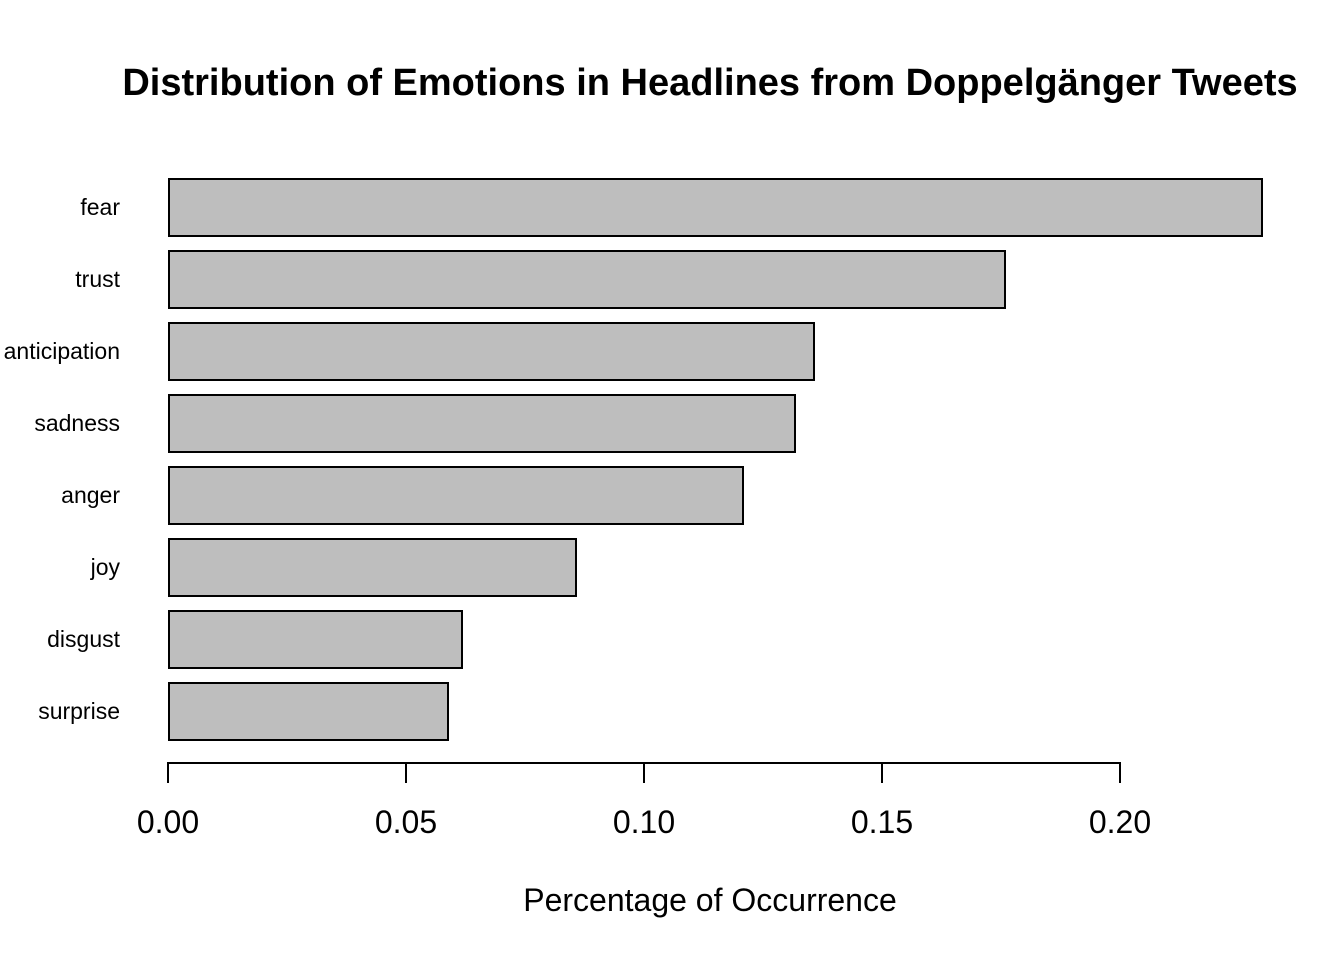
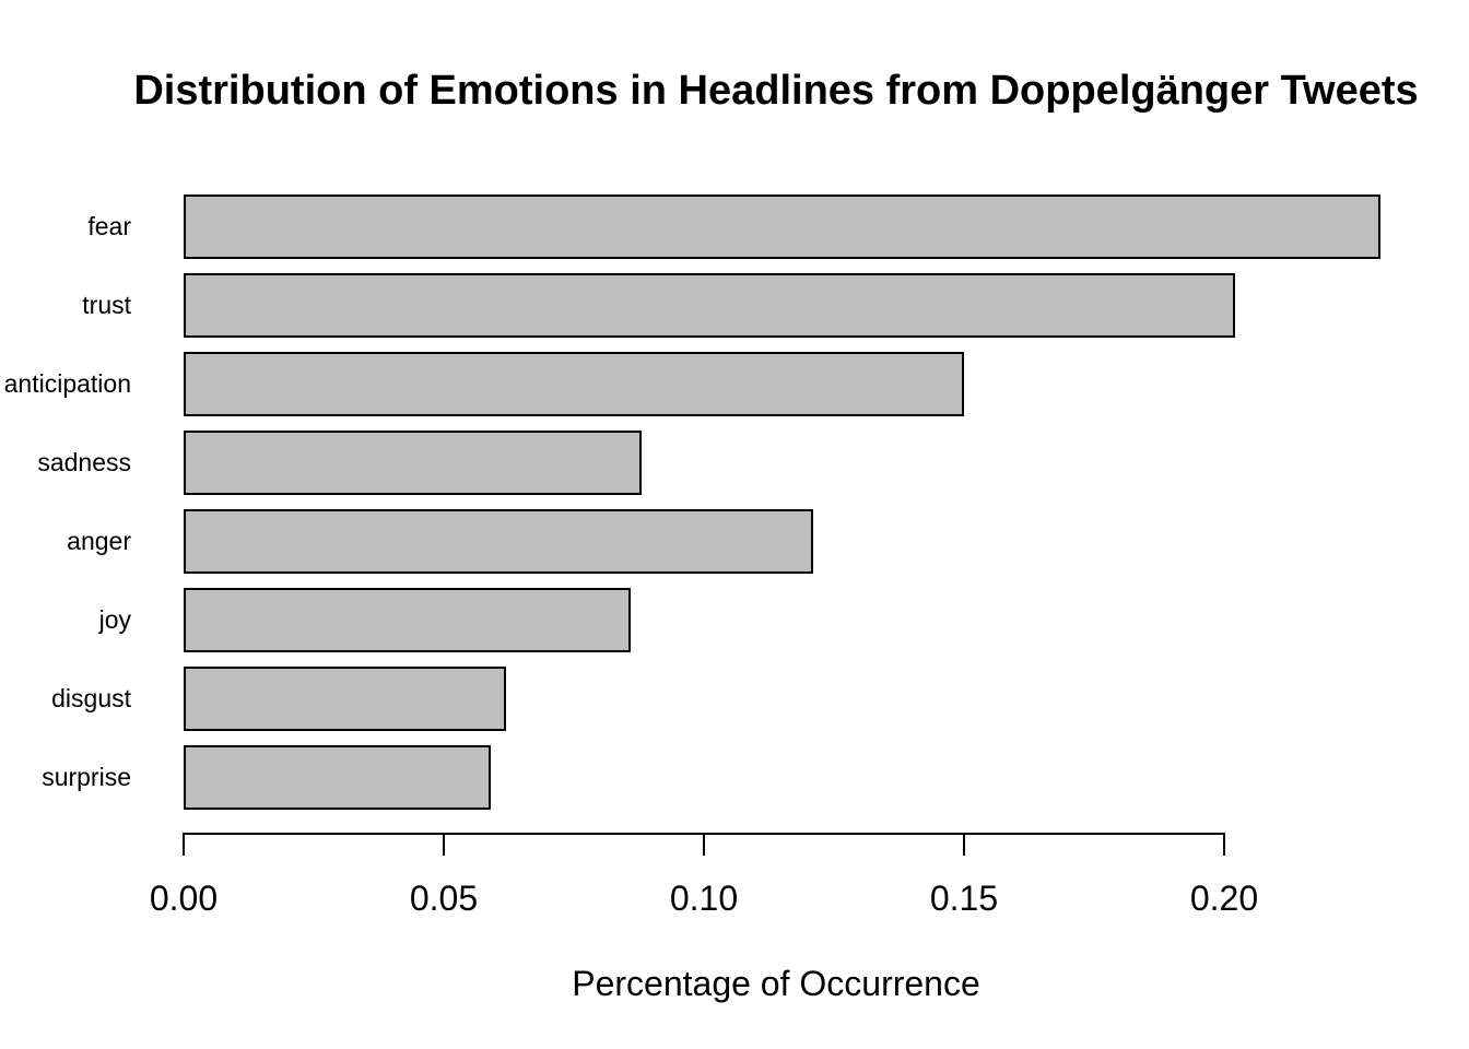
trust: 0.176 -> 0.202
anticipation: 0.136 -> 0.150
sadness: 0.132 -> 0.088
